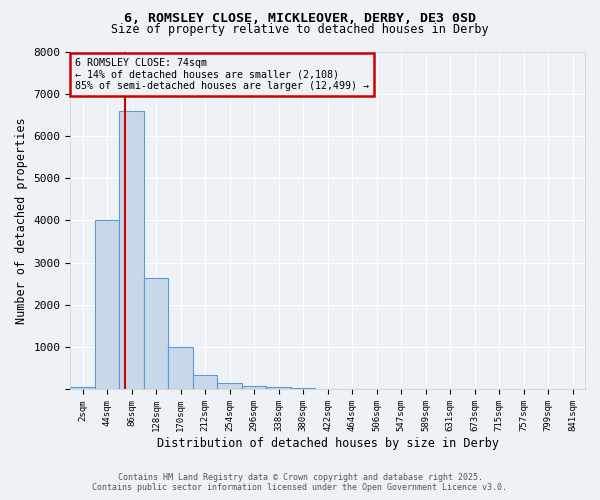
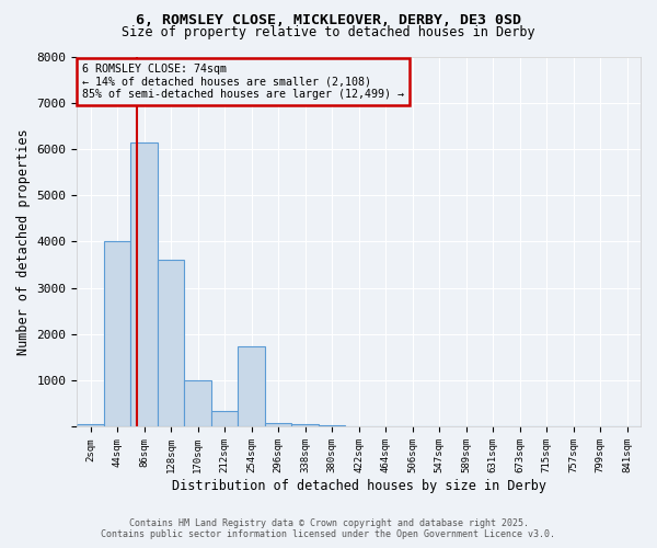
86sqm: 6600 -> 6150
128sqm: 2650 -> 3600
254sqm: 150 -> 1750
